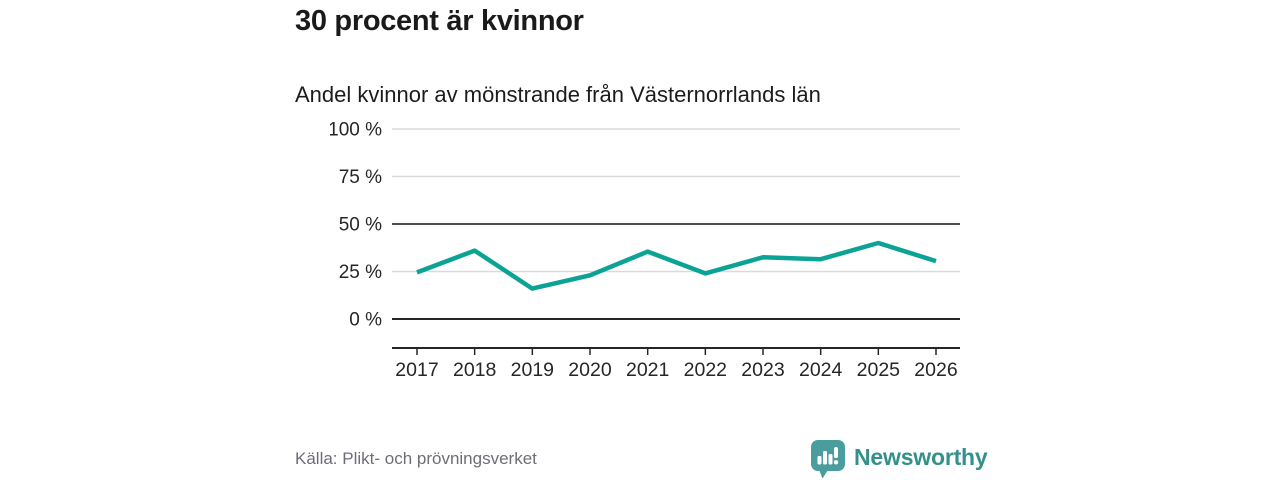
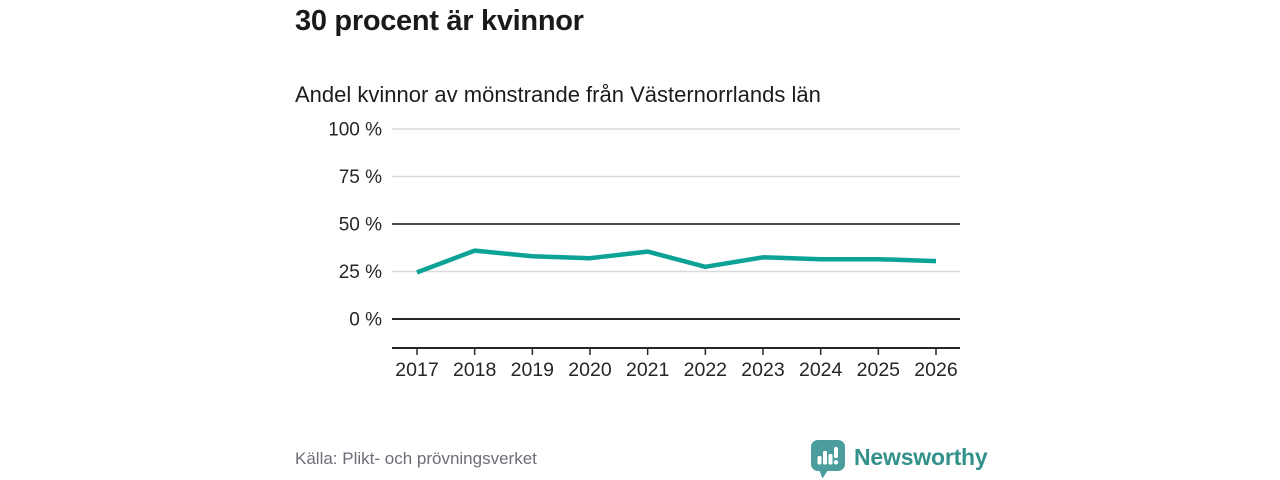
2019: 16% -> 33%
2020: 23% -> 32%
2022: 24% -> 28%
2025: 40% -> 32%
